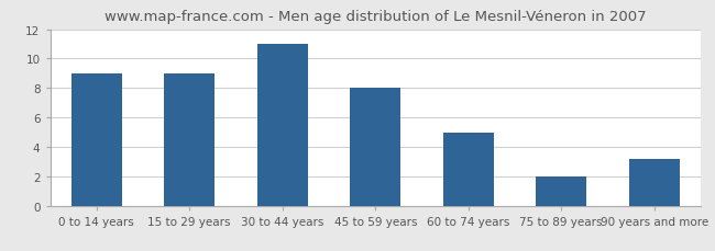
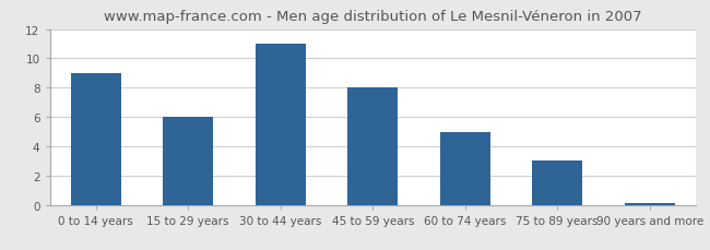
15 to 29 years: 9.0 -> 6.0
75 to 89 years: 2.0 -> 3.0
90 years and more: 3.2 -> 0.1
